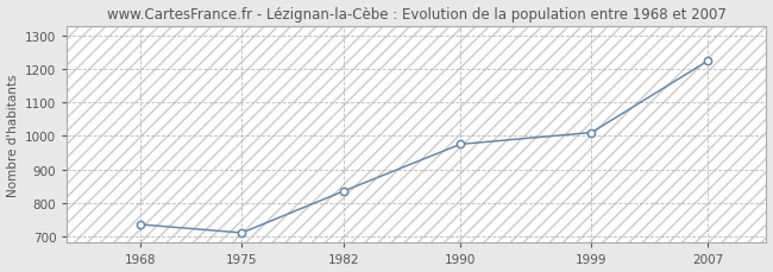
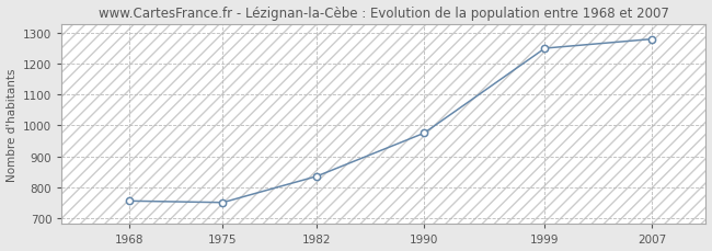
1968: 735 -> 755
1975: 710 -> 750
1999: 1010 -> 1250
2007: 1225 -> 1280
